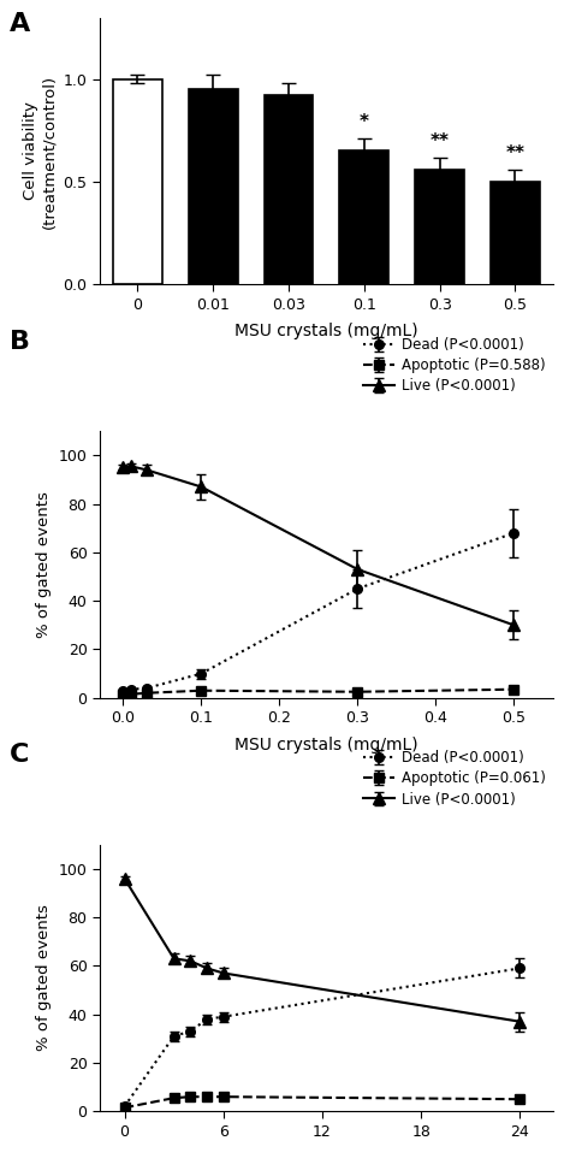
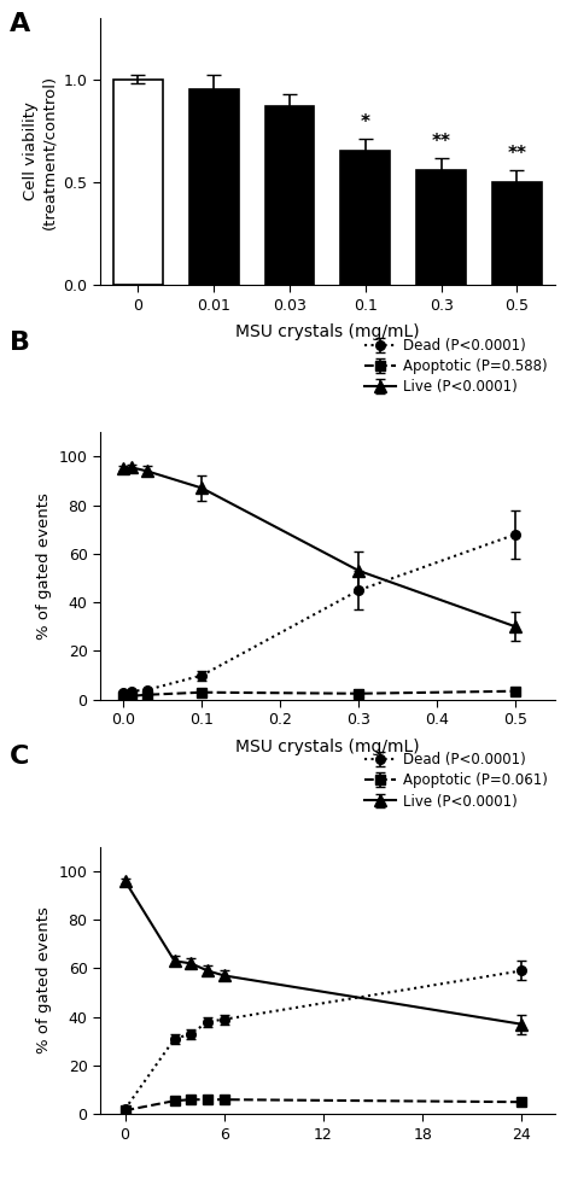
0.03: 0.92 -> 0.87
